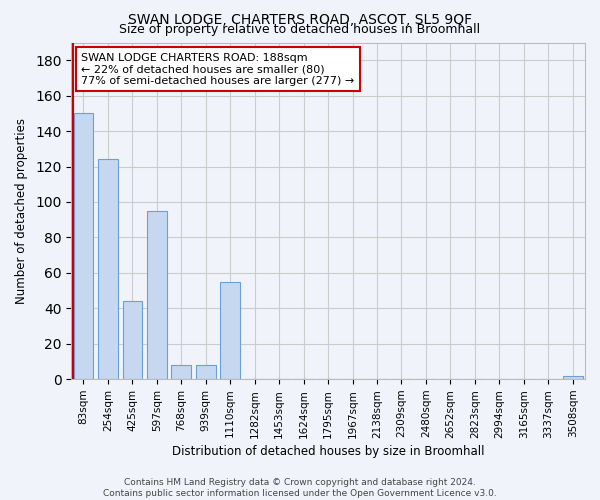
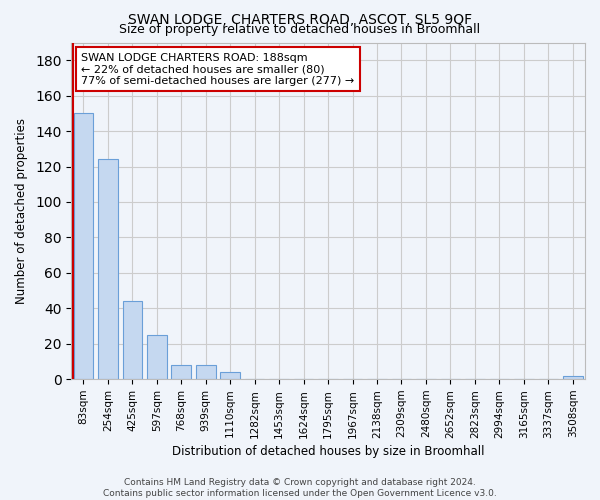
597sqm: 95 -> 25
1110sqm: 55 -> 4
